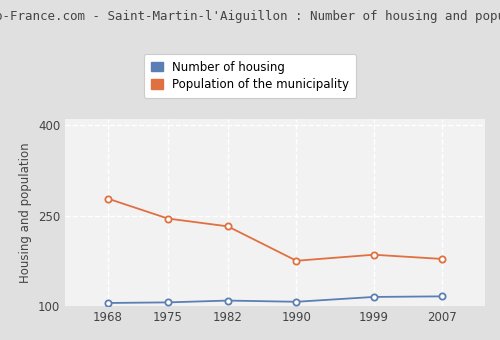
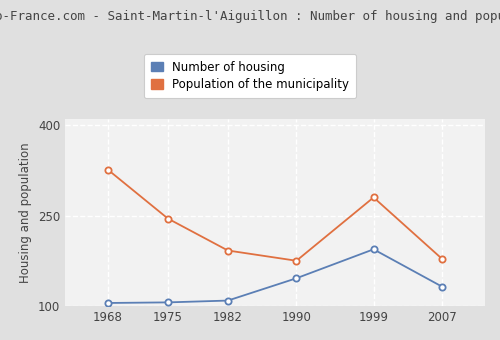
Population of the municipality/1968: 278 -> 326
Population of the municipality/1982: 232 -> 192
Number of housing/1990: 107 -> 146
Number of housing/1999: 115 -> 194
Population of the municipality/1999: 185 -> 280
Number of housing/2007: 116 -> 132
